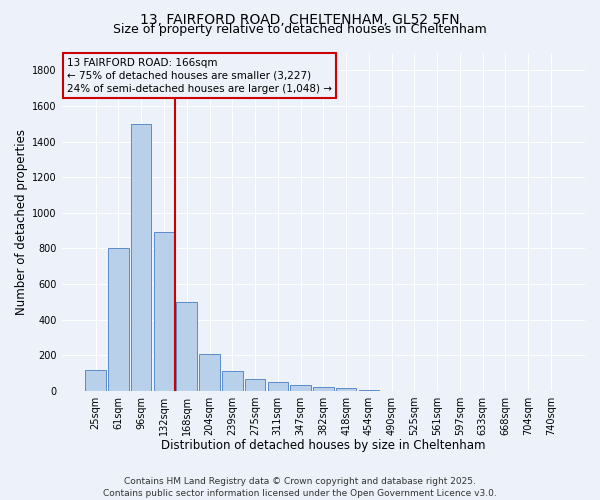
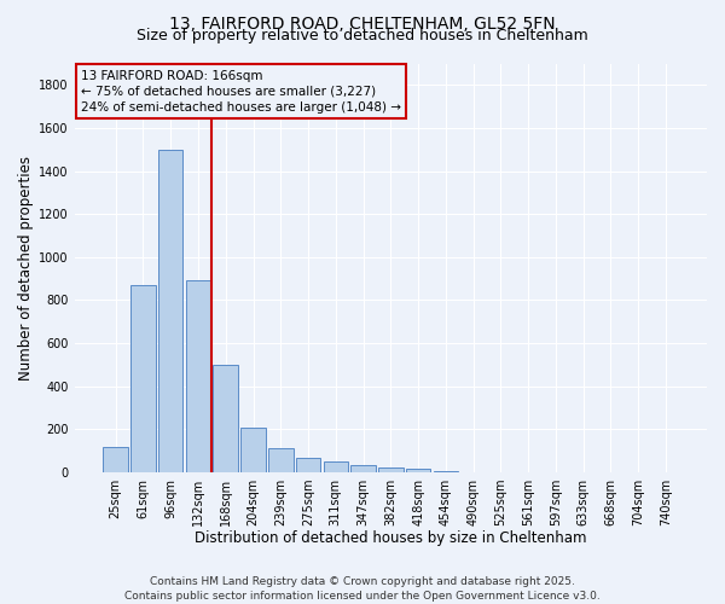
61sqm: 800 -> 870
